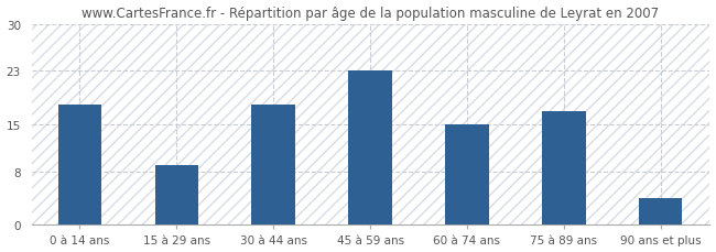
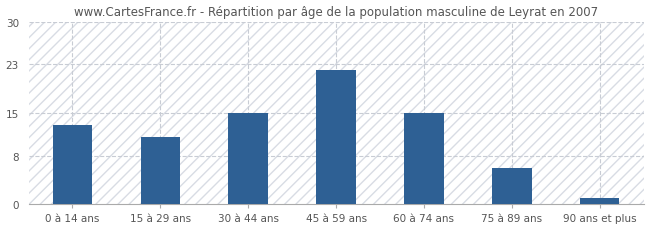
0 à 14 ans: 18 -> 13
15 à 29 ans: 9 -> 11
30 à 44 ans: 18 -> 15
45 à 59 ans: 23 -> 22
75 à 89 ans: 17 -> 6
90 ans et plus: 4 -> 1
